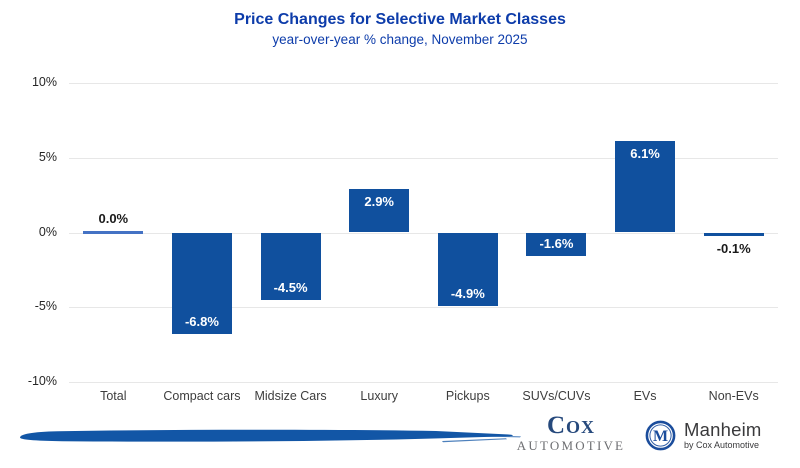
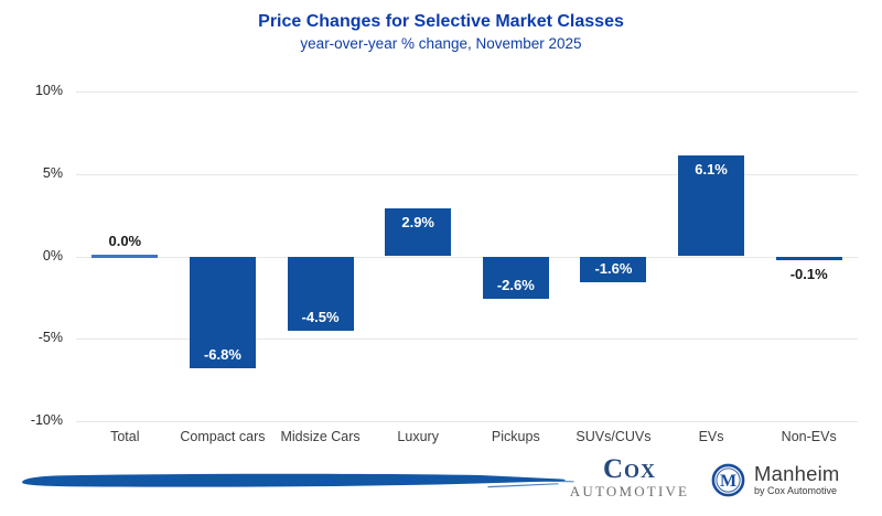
Pickups: -4.9% -> -2.6%
